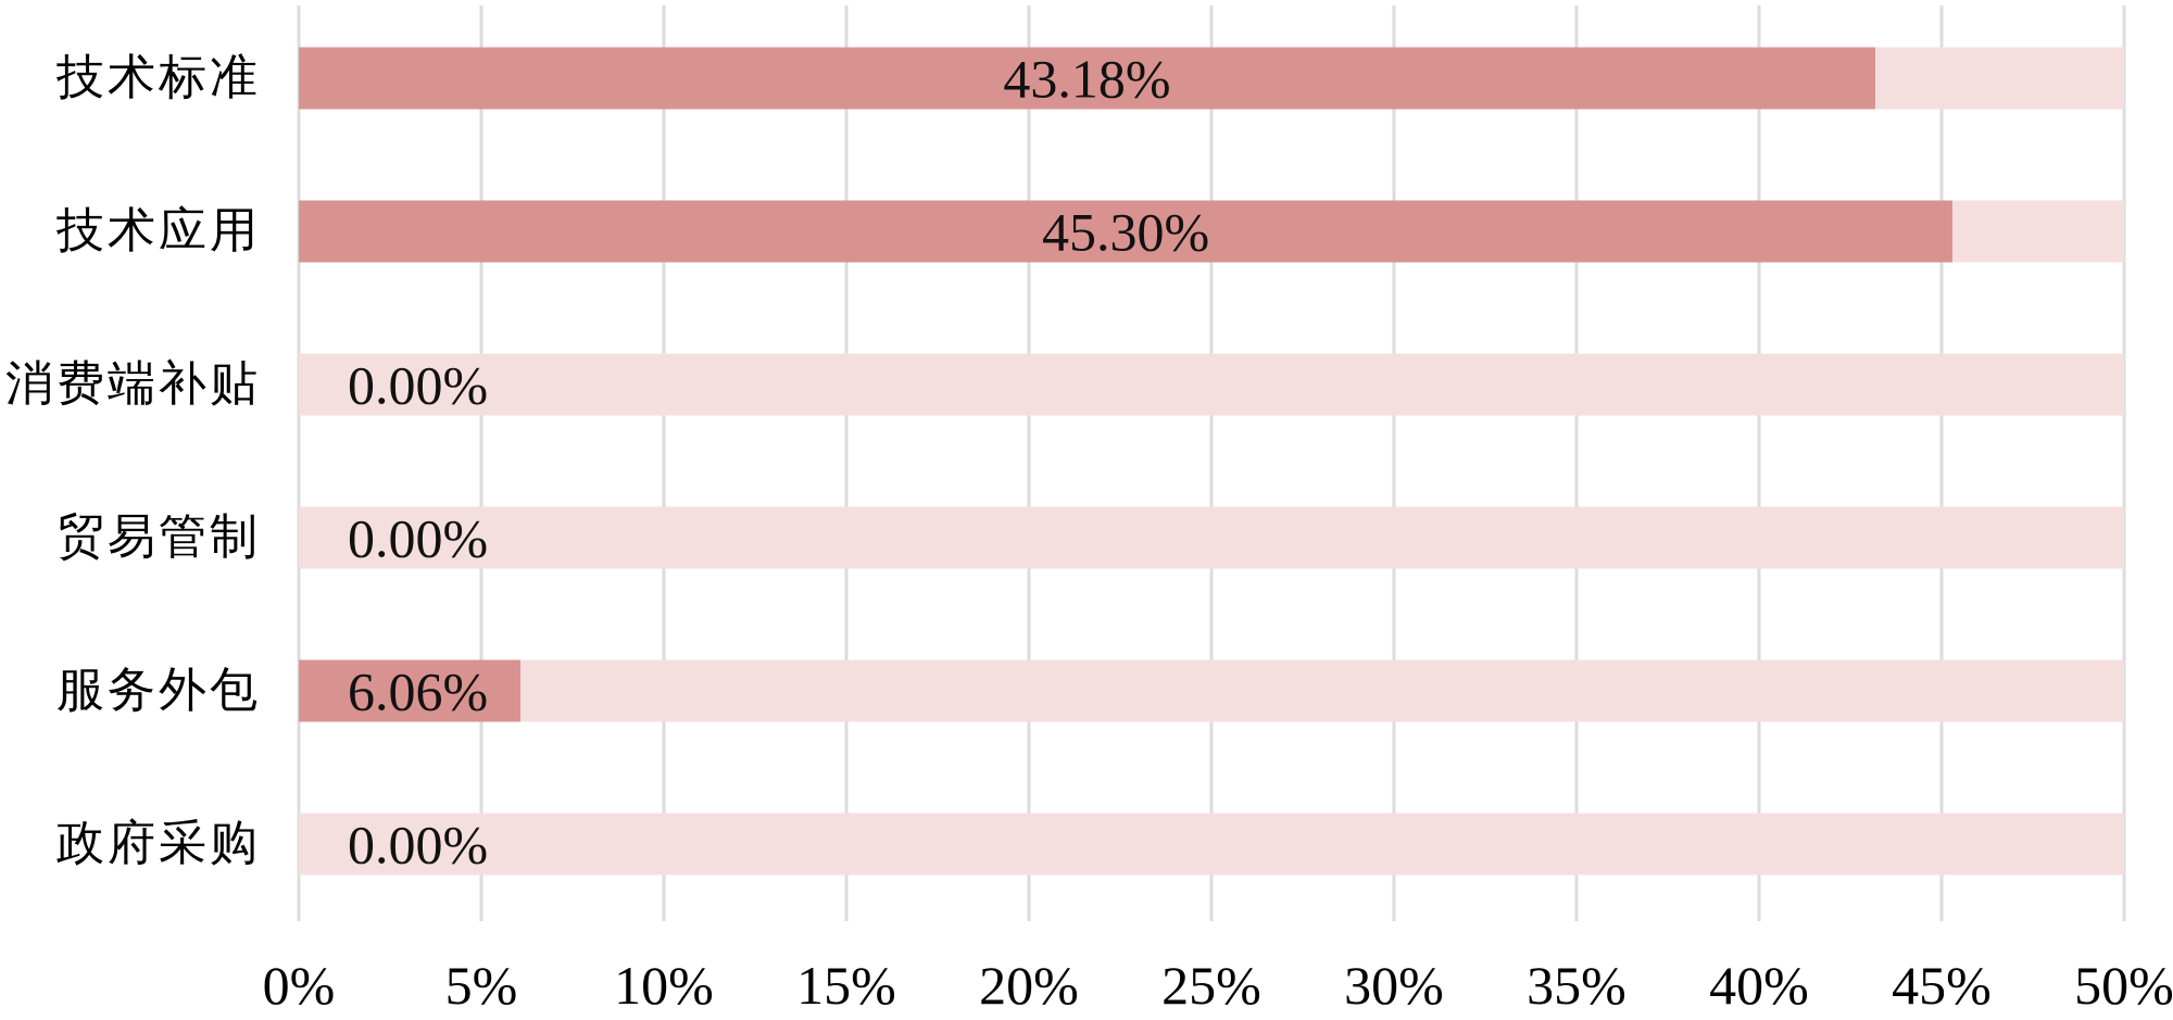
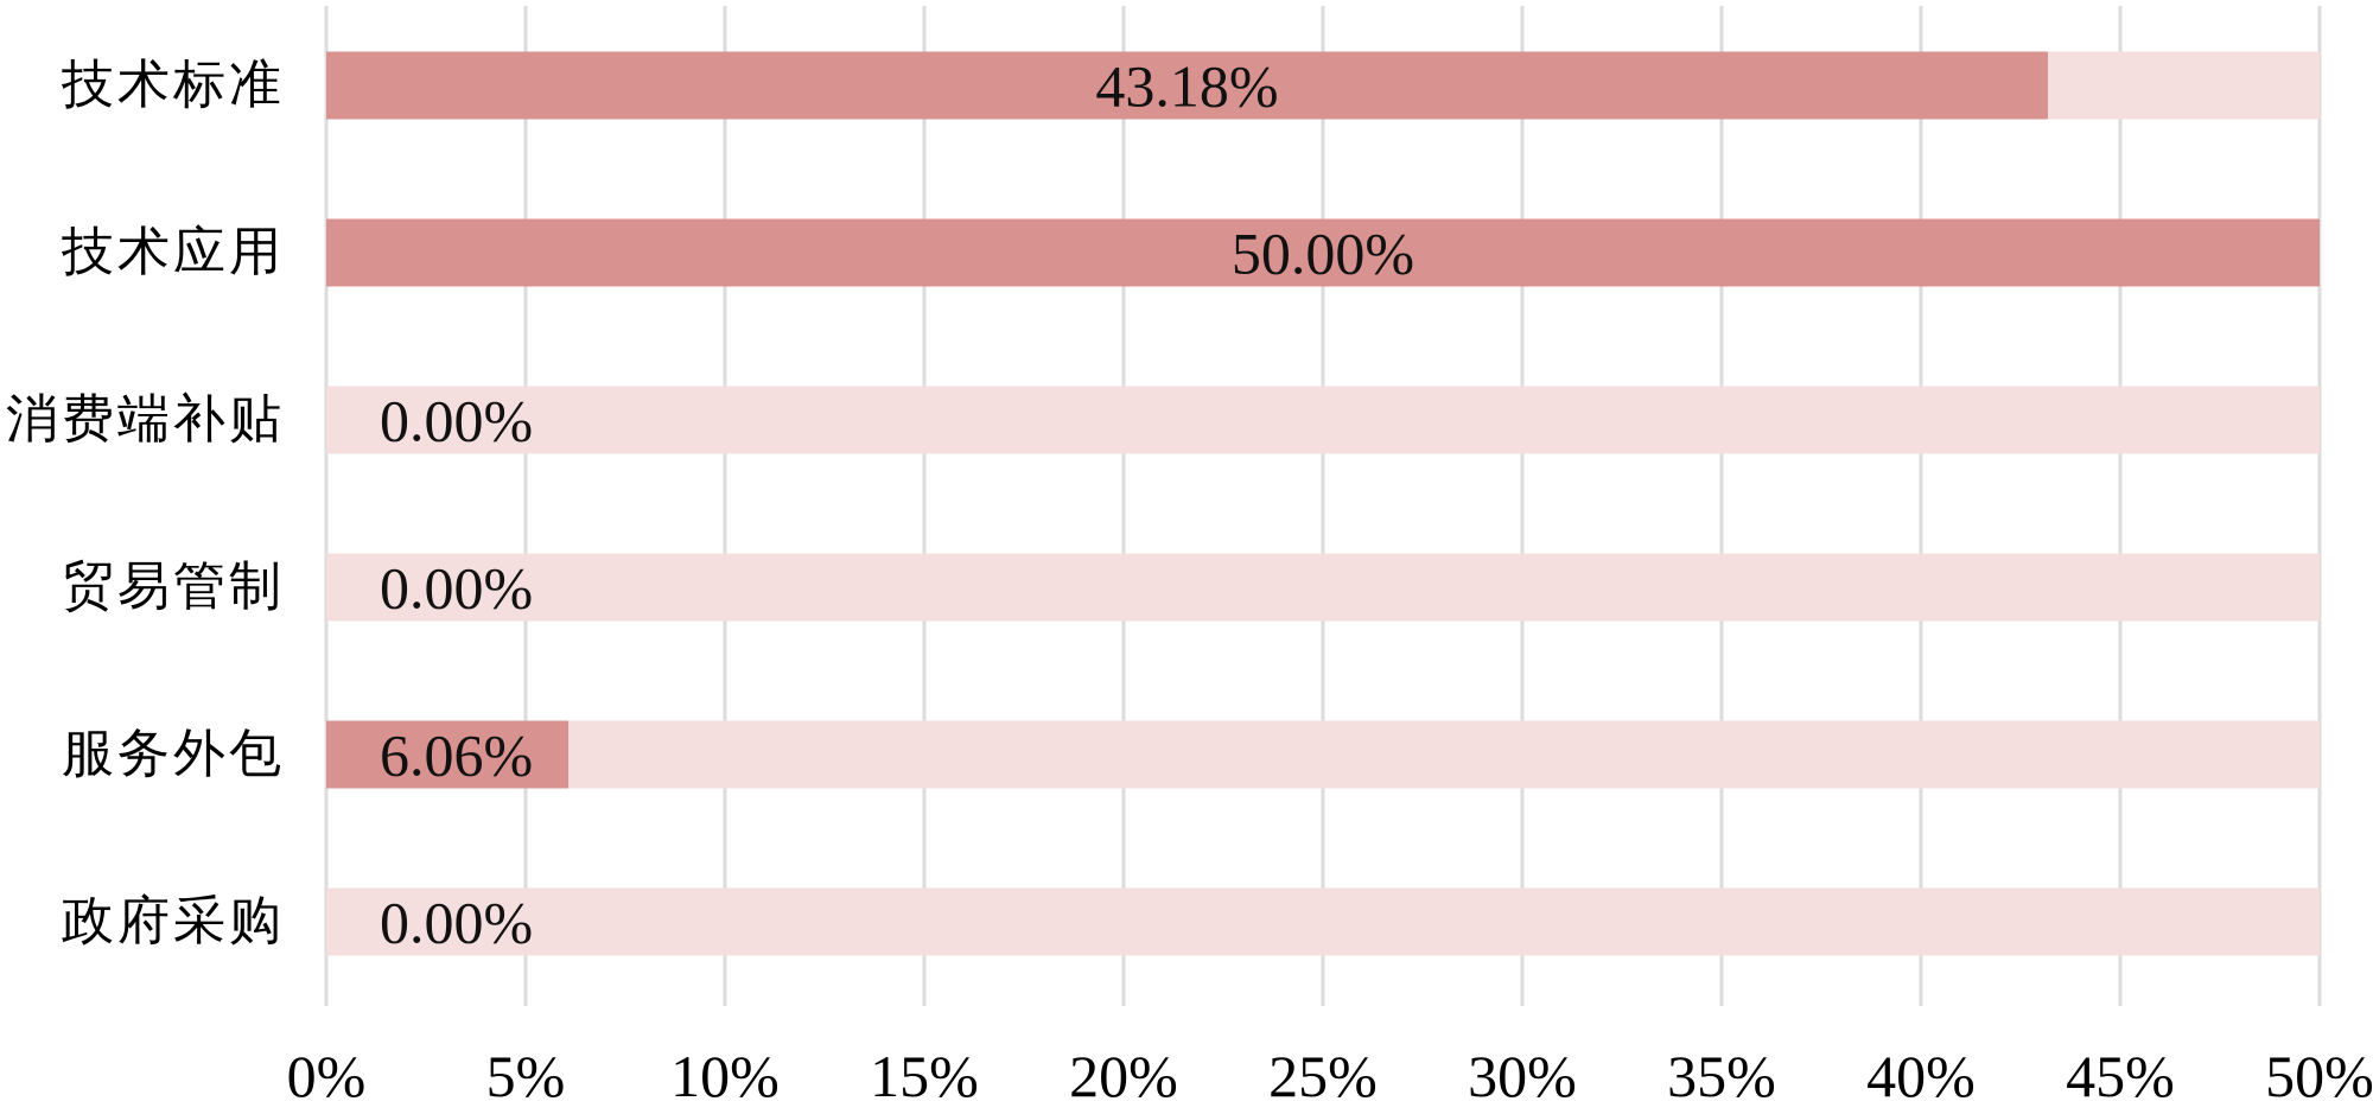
技术应用: 45.30% -> 50.00%
